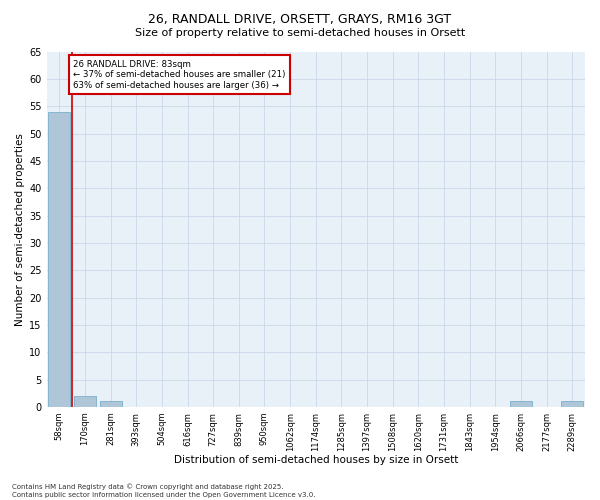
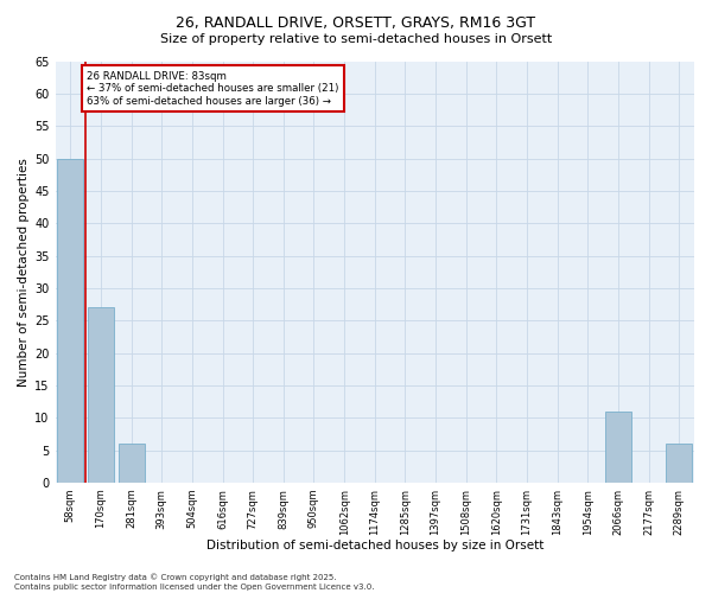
58sqm: 54 -> 50
170sqm: 2 -> 27
281sqm: 1 -> 6
2066sqm: 1 -> 11
2289sqm: 1 -> 6
